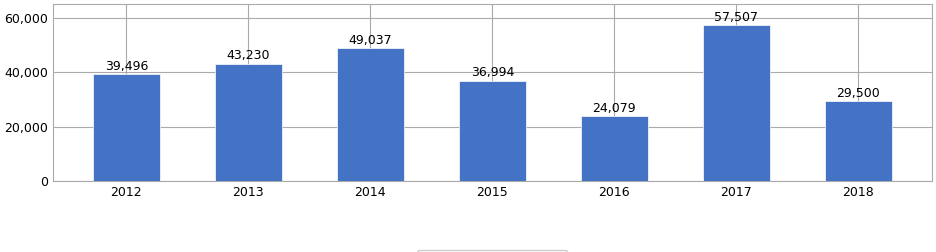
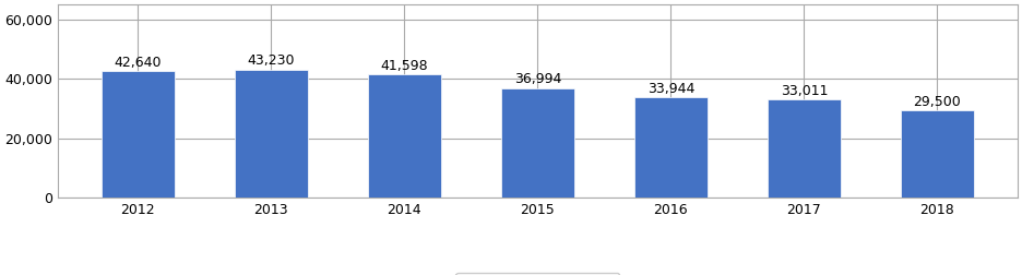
2012: 39,496 -> 42,640
2014: 49,037 -> 41,598
2016: 24,079 -> 33,944
2017: 57,507 -> 33,011
